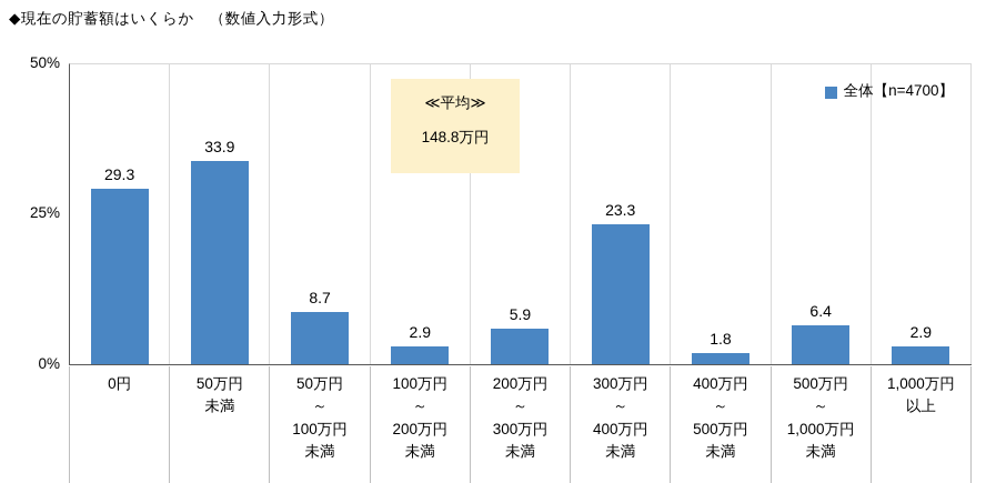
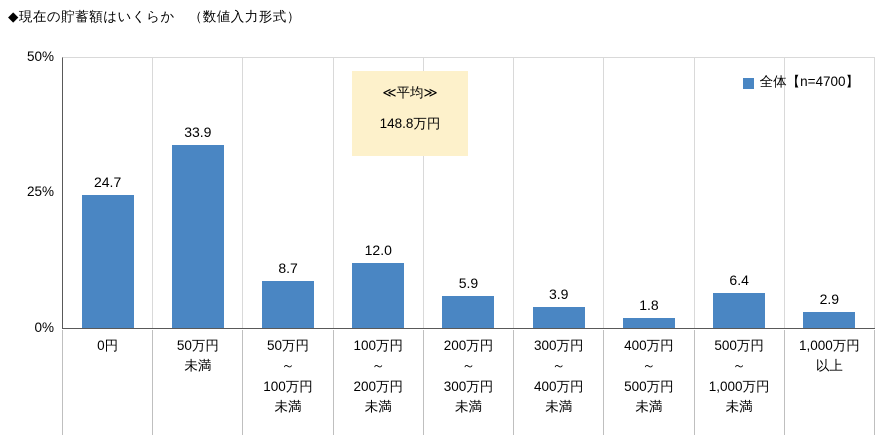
0円: 29.3 -> 24.7
100万円 ～ 200万円 未満: 2.9 -> 12.0
300万円 ～ 400万円 未満: 23.3 -> 3.9
